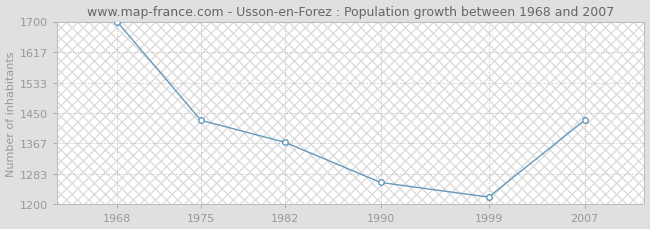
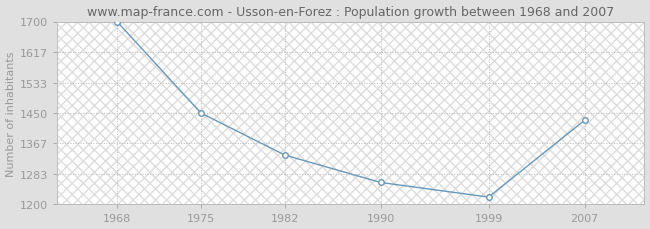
1975: 1430 -> 1450
1982: 1370 -> 1335
